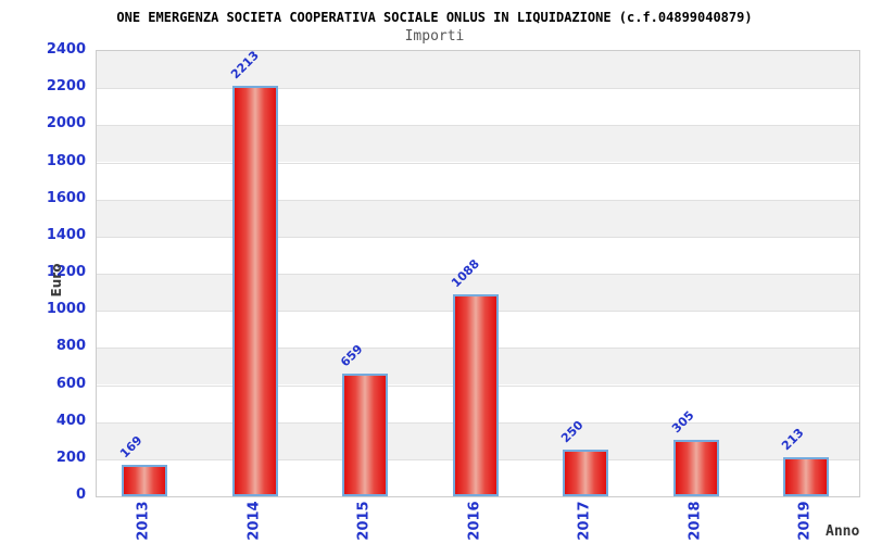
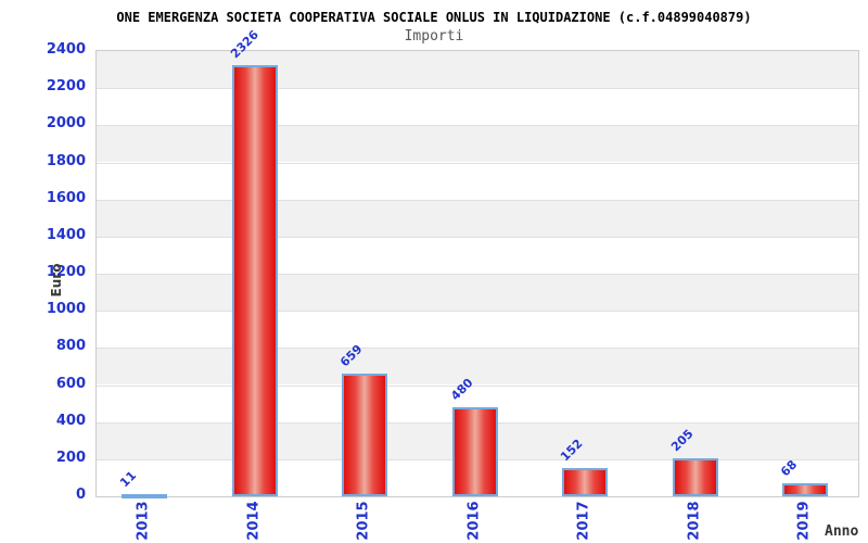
2013: 169 -> 11
2014: 2213 -> 2326
2016: 1088 -> 480
2017: 250 -> 152
2018: 305 -> 205
2019: 213 -> 68
